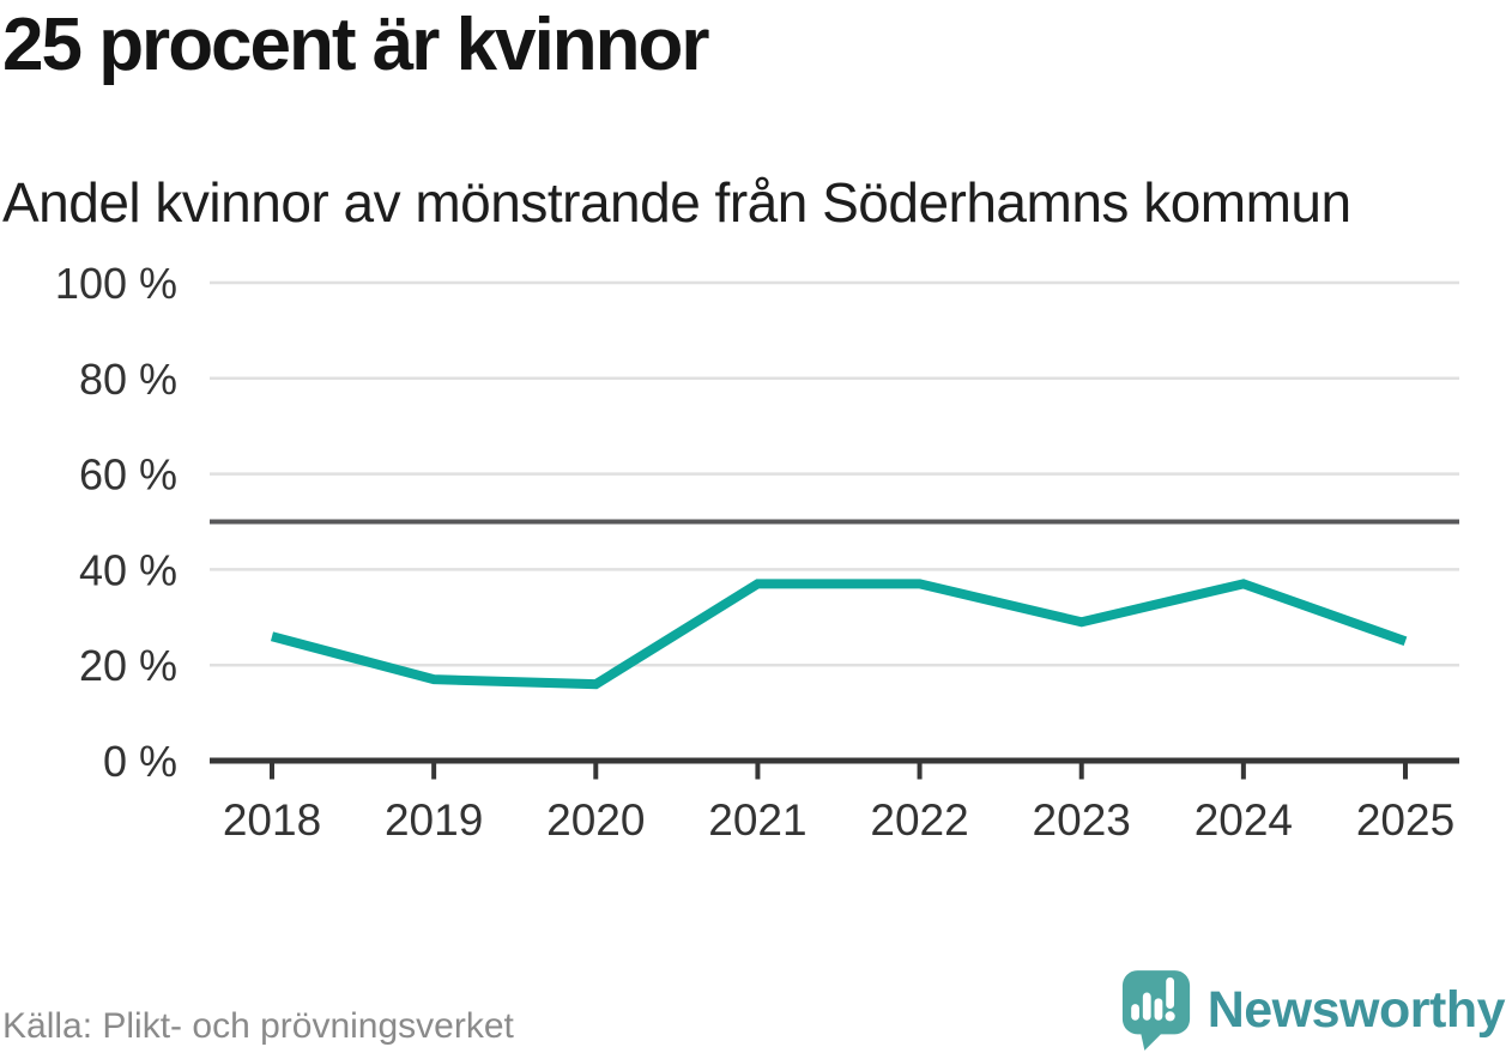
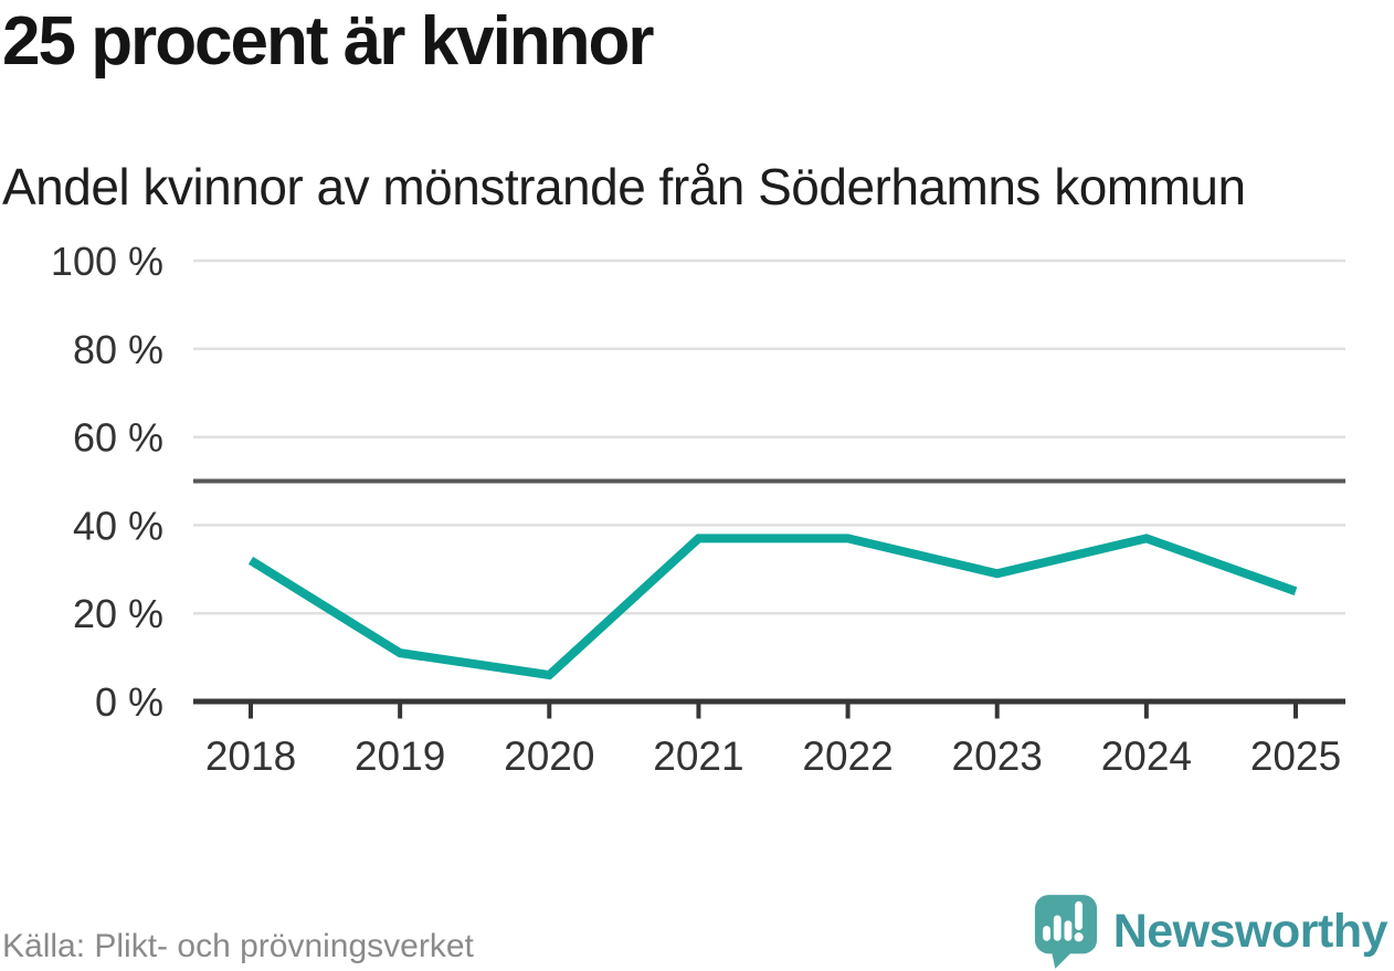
2018: 26% -> 32%
2019: 17% -> 11%
2020: 16% -> 6%
